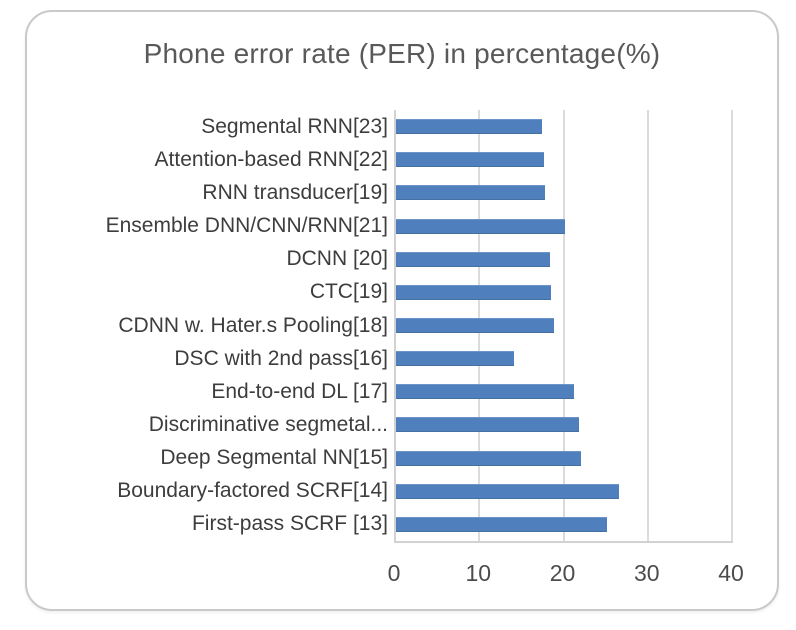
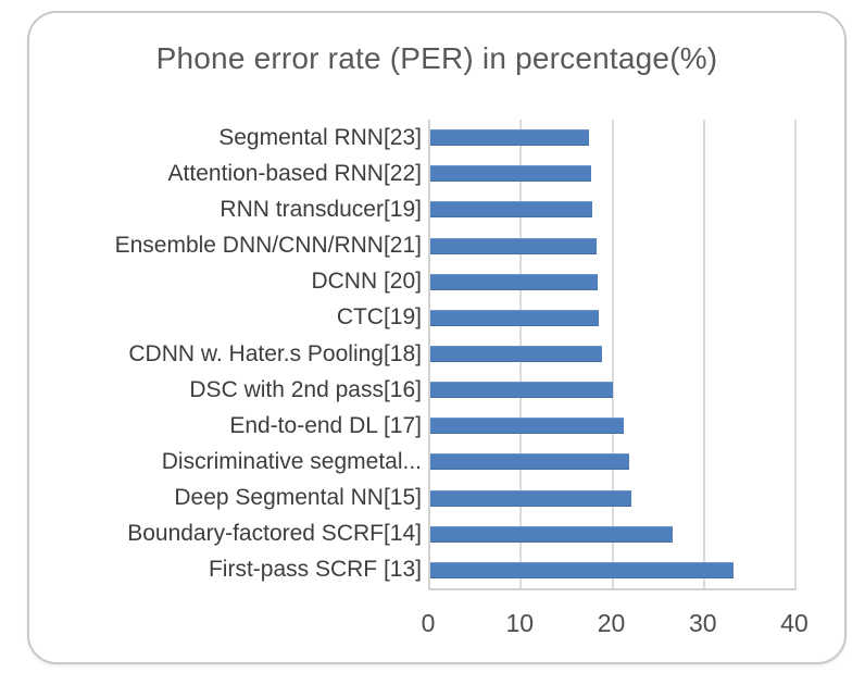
Ensemble DNN/CNN/RNN[21]: 20 -> 18
DSC with 2nd pass[16]: 14 -> 20
First-pass SCRF [13]: 25 -> 33
